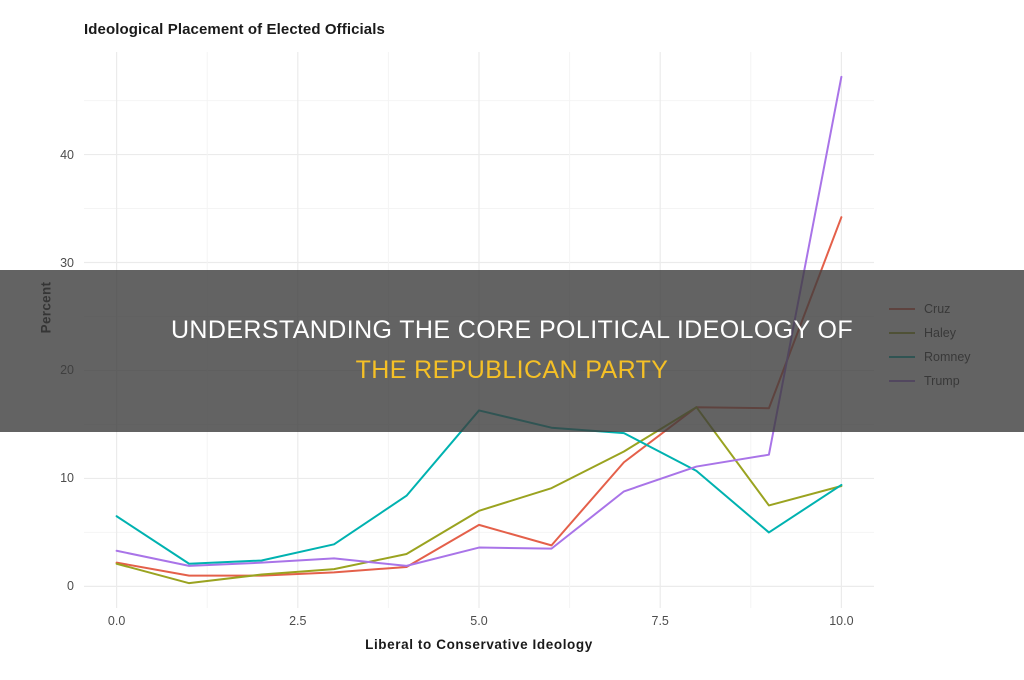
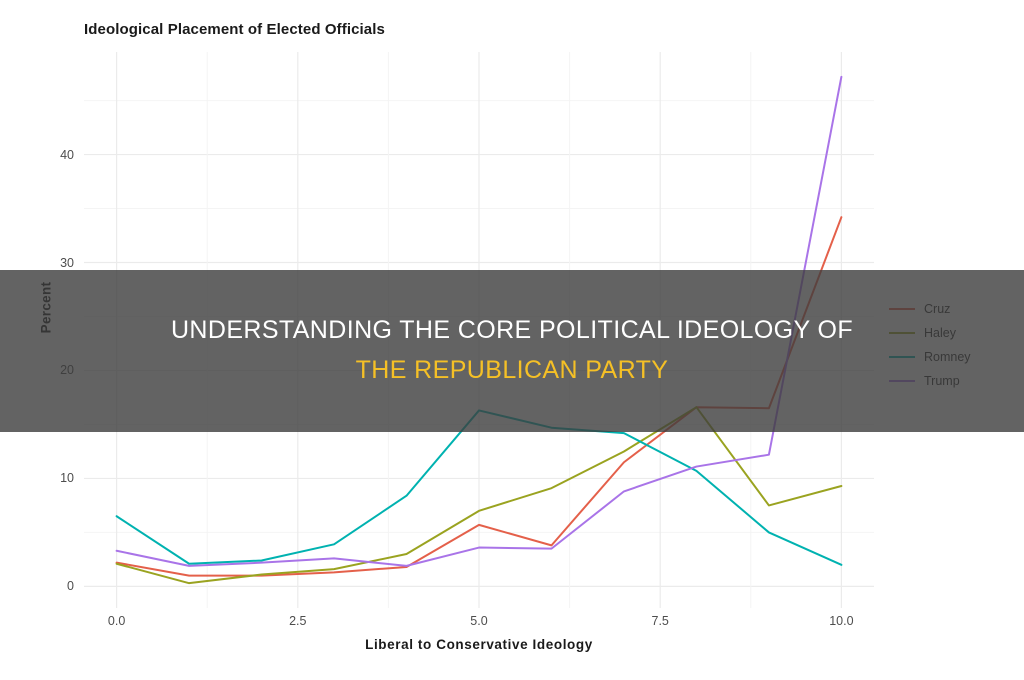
Romney/10: 9,4 -> 2,0
